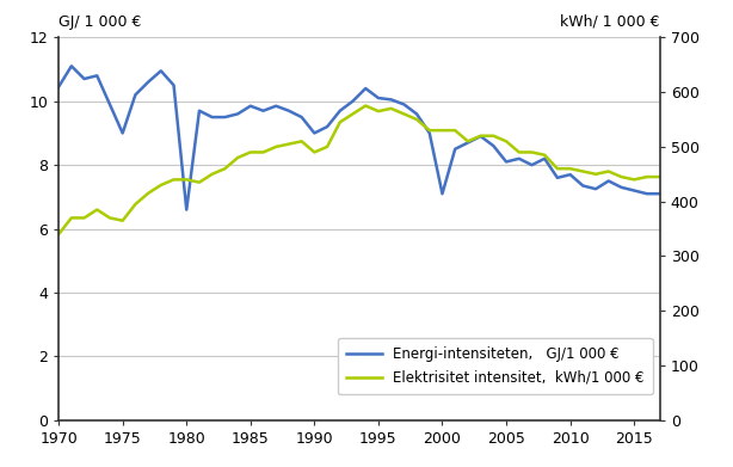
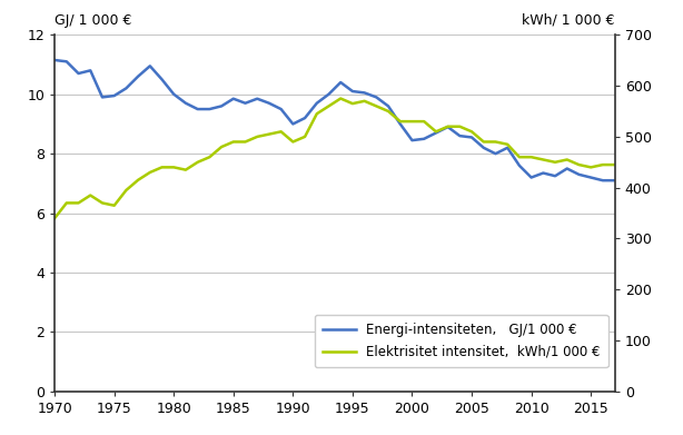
Energi-intensiteten, GJ/1 000 €/1970: 10.45 -> 11.15
Energi-intensiteten, GJ/1 000 €/1975: 9.00 -> 9.95
Energi-intensiteten, GJ/1 000 €/1980: 6.60 -> 10.00
Energi-intensiteten, GJ/1 000 €/2000: 7.10 -> 8.45
Energi-intensiteten, GJ/1 000 €/2005: 8.10 -> 8.55
Energi-intensiteten, GJ/1 000 €/2010: 7.70 -> 7.20
